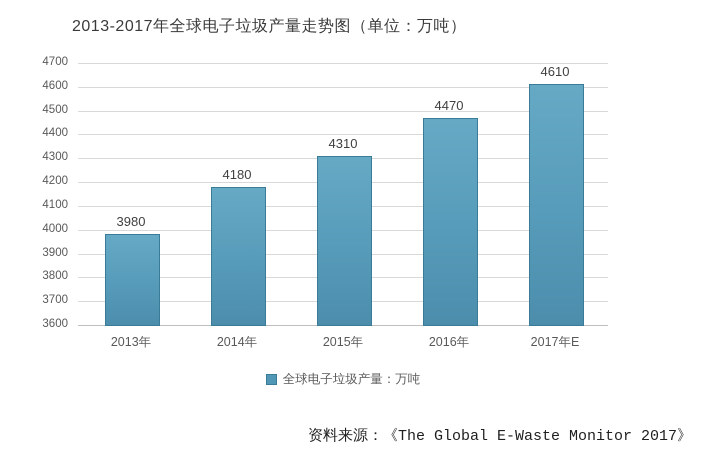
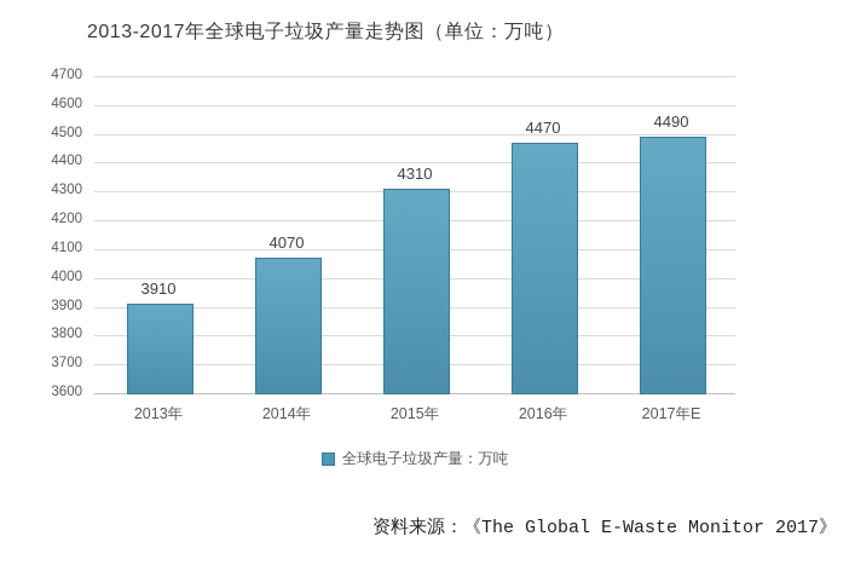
2013年: 3980 -> 3910
2014年: 4180 -> 4070
2017年E: 4610 -> 4490
